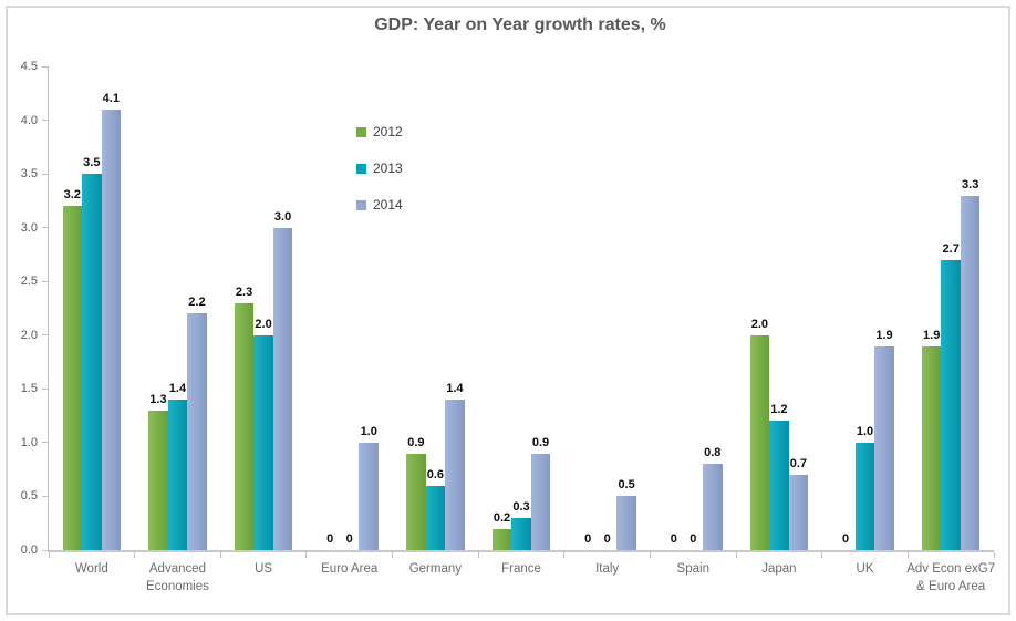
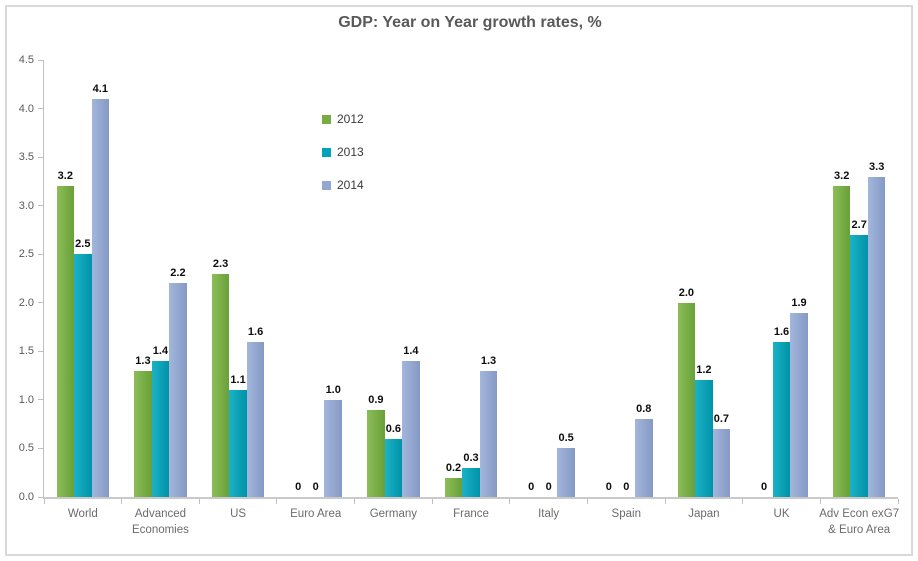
2013/World: 3.5 -> 2.5
2013/US: 2.0 -> 1.1
2014/US: 3.0 -> 1.6
2014/France: 0.9 -> 1.3
2013/UK: 1.0 -> 1.6
2012/Adv Econ exG7 & Euro Area: 1.9 -> 3.2
